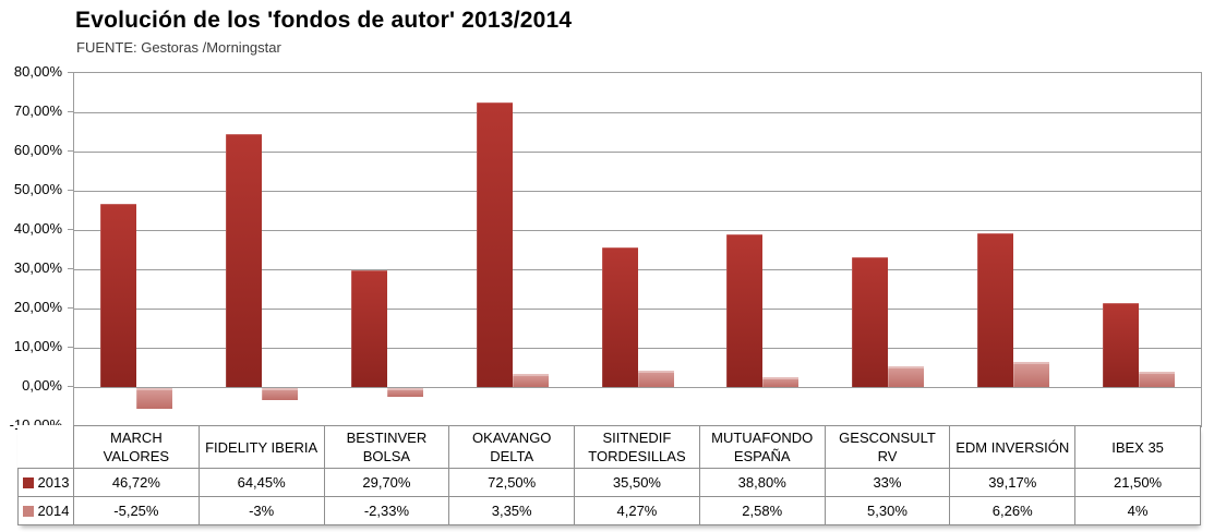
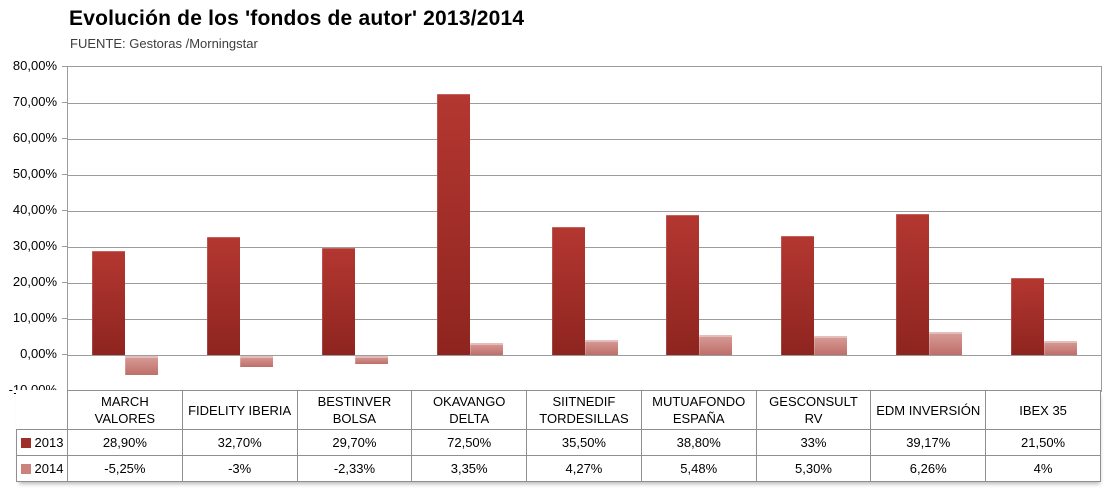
2013/MARCH VALORES: 46,72% -> 28,90%
2013/FIDELITY IBERIA: 64,45% -> 32,70%
2014/MUTUAFONDO ESPAÑA: 2,58% -> 5,48%
